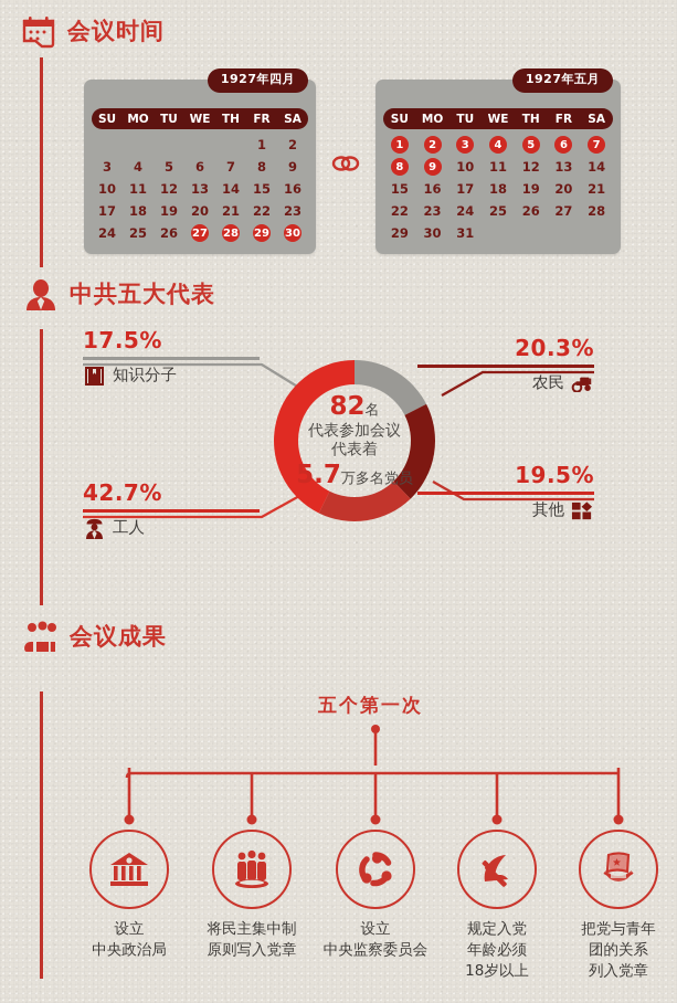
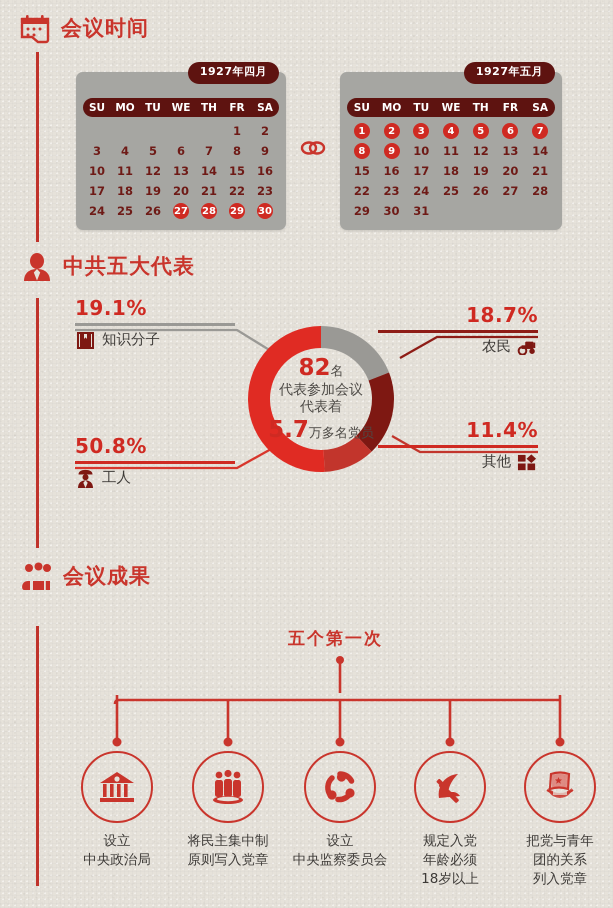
知识分子: 17.5% -> 19.1%
农民: 20.3% -> 18.7%
其他: 19.5% -> 11.4%
工人: 42.7% -> 50.8%
